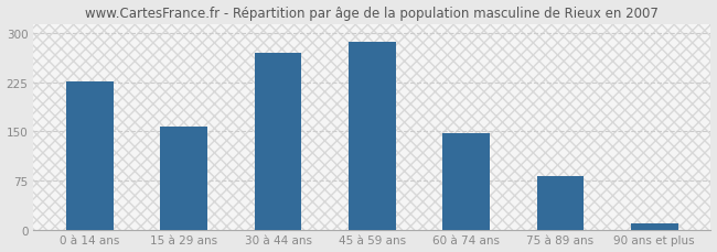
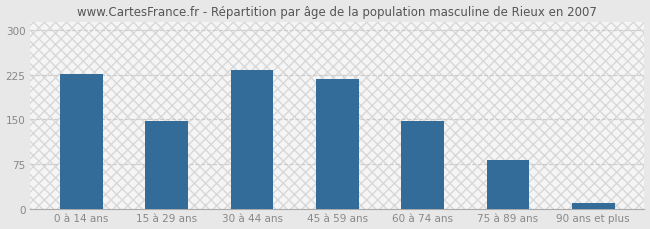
15 à 29 ans: 158 -> 148
30 à 44 ans: 270 -> 234
45 à 59 ans: 288 -> 218
